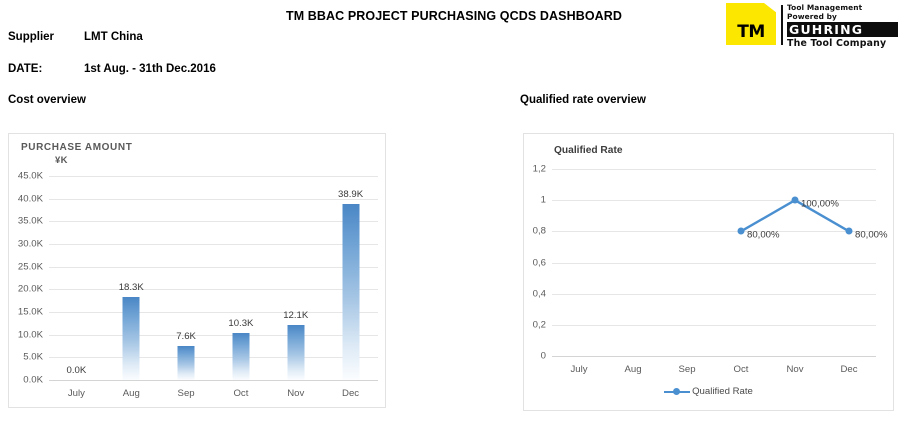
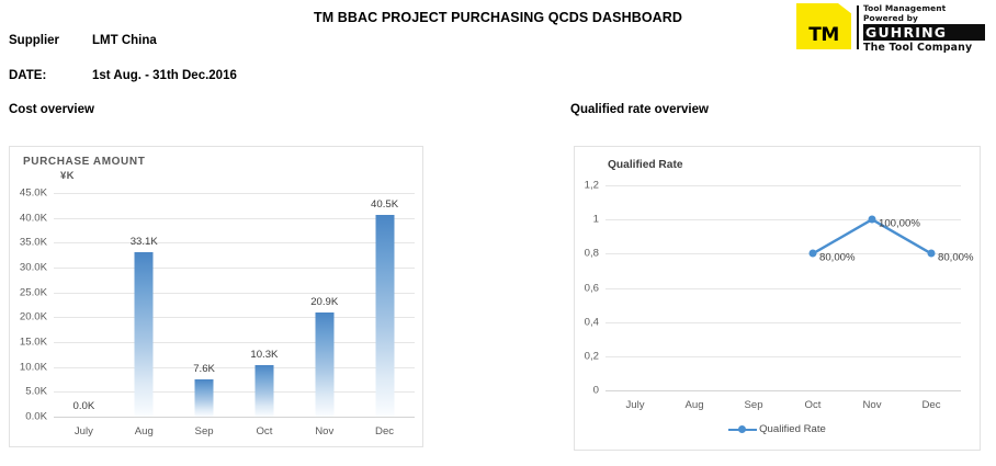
PURCHASE AMOUNT/Aug: 18.3K -> 33.1K
PURCHASE AMOUNT/Nov: 12.1K -> 20.9K
PURCHASE AMOUNT/Dec: 38.9K -> 40.5K
